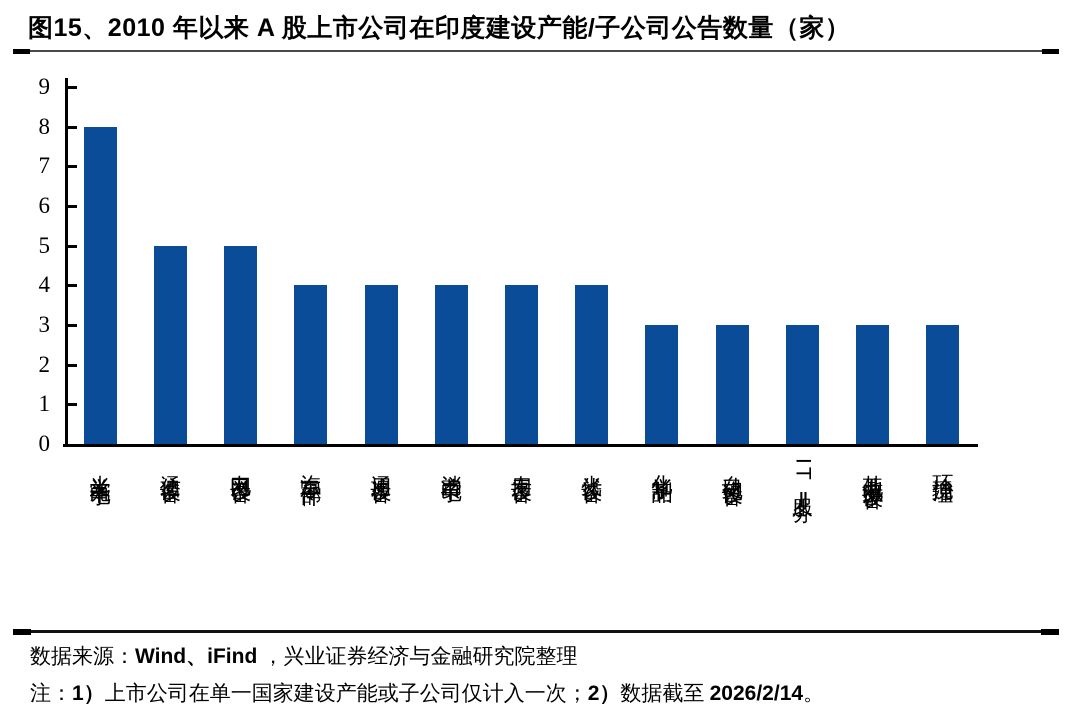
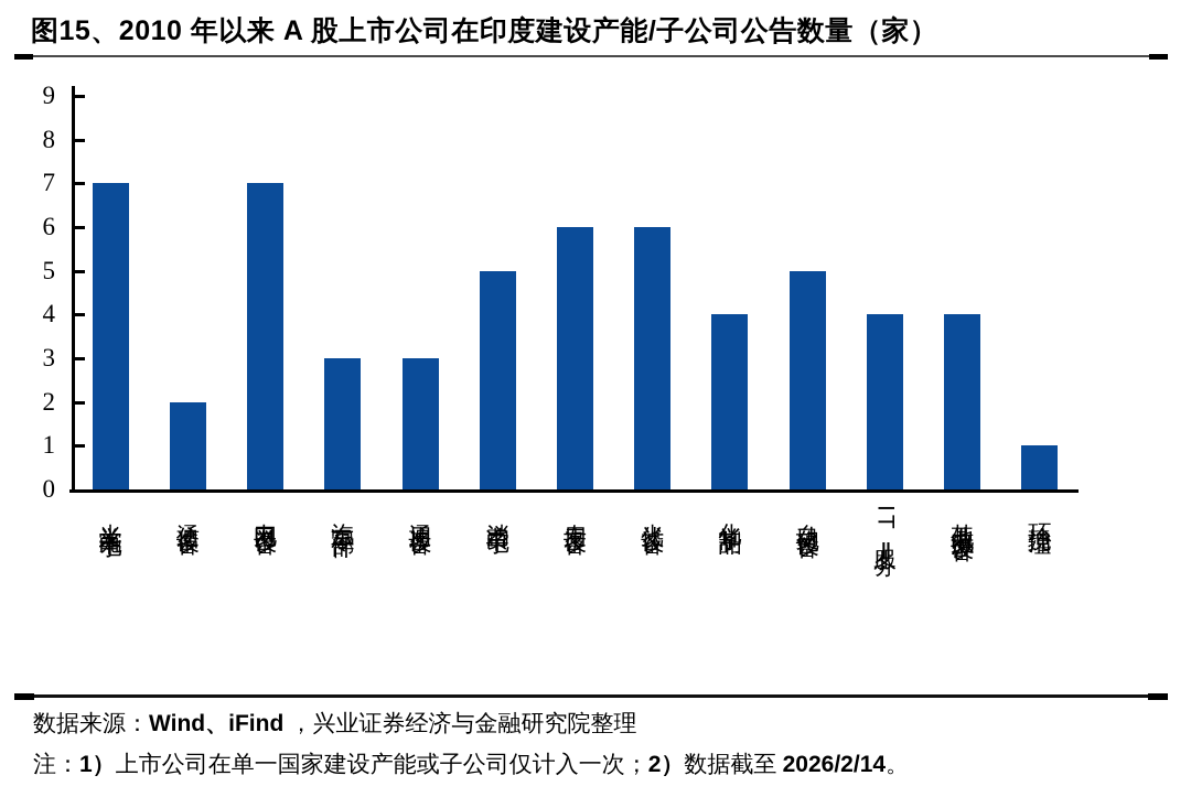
光学光电子: 8 -> 7
通信设备: 5 -> 2
电网设备: 5 -> 7
汽车零部件: 4 -> 3
通用设备: 4 -> 3
消费电子: 4 -> 5
专用设备: 4 -> 6
光伏设备: 4 -> 6
化学制品: 3 -> 4
自动化设备: 3 -> 5
IT服务Ⅱ: 3 -> 4
其他电源设备Ⅱ: 3 -> 4
环境治理: 3 -> 1
